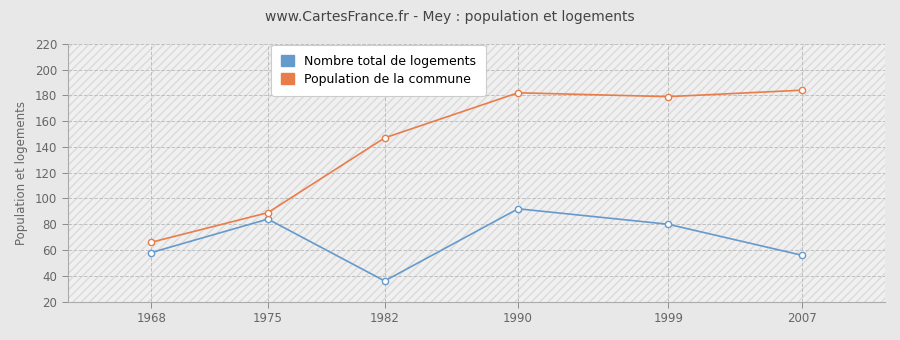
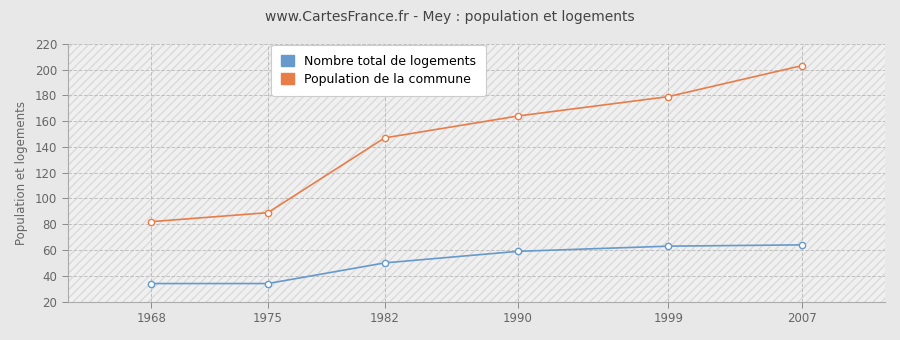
Nombre total de logements/1968: 58 -> 34
Population de la commune/1968: 66 -> 82
Nombre total de logements/1975: 84 -> 34
Nombre total de logements/1982: 36 -> 50
Nombre total de logements/1990: 92 -> 59
Population de la commune/1990: 182 -> 164
Nombre total de logements/1999: 80 -> 63
Nombre total de logements/2007: 56 -> 64
Population de la commune/2007: 184 -> 203
